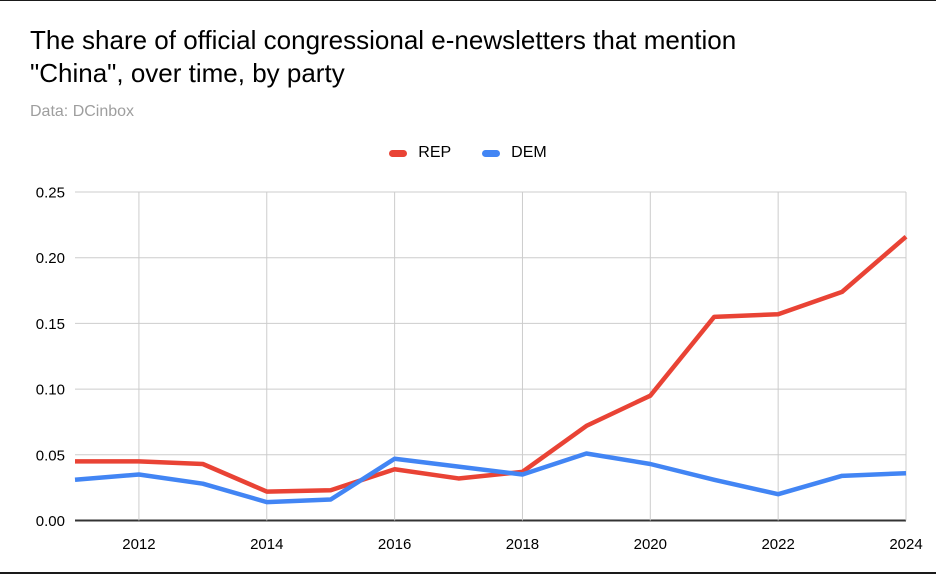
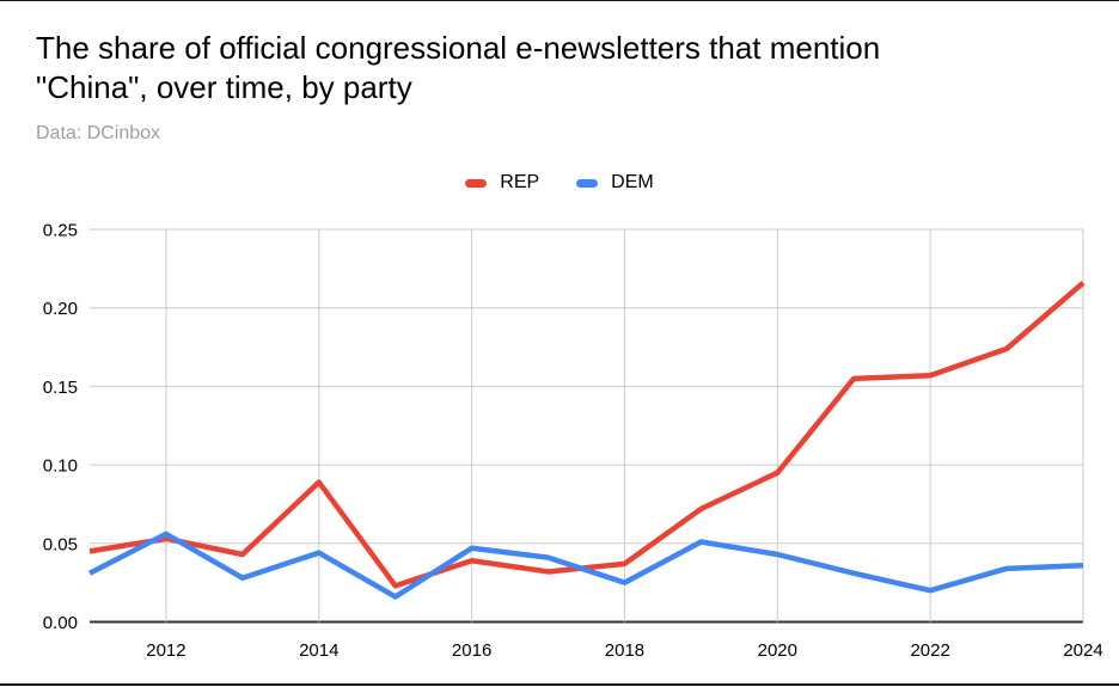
REP/2012: 0.045 -> 0.053
DEM/2012: 0.035 -> 0.056
REP/2014: 0.022 -> 0.089
DEM/2014: 0.014 -> 0.044
DEM/2018: 0.035 -> 0.025
